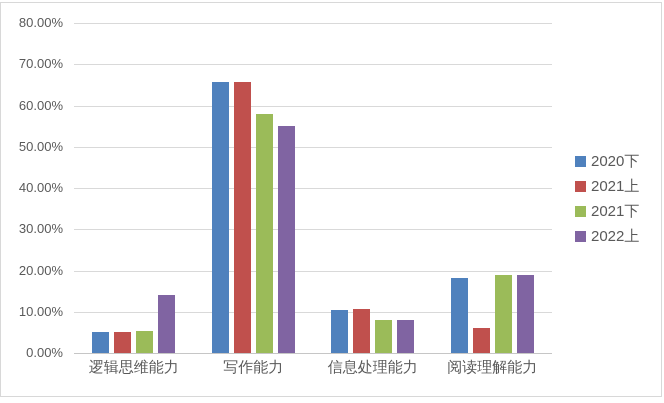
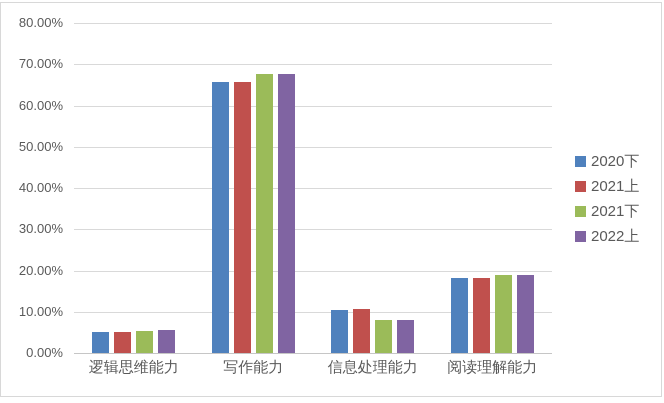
2022上/逻辑思维能力: 14% -> 6%
2021下/写作能力: 58% -> 68%
2022上/写作能力: 55% -> 68%
2021上/阅读理解能力: 6% -> 18%
